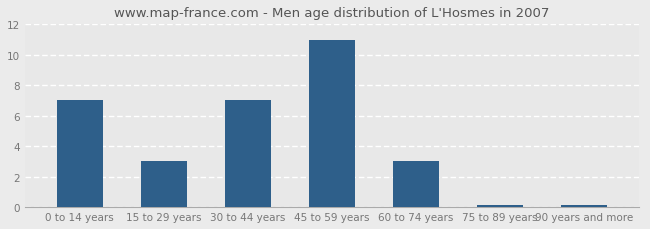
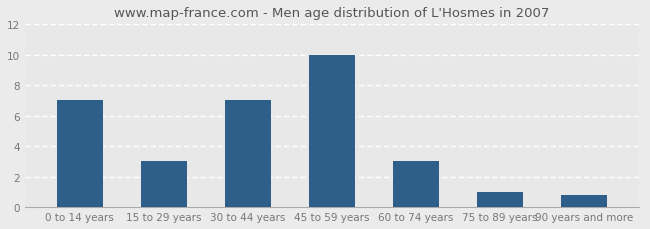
45 to 59 years: 11.0 -> 10.0
75 to 89 years: 0.1 -> 1.0
90 years and more: 0.1 -> 0.8
